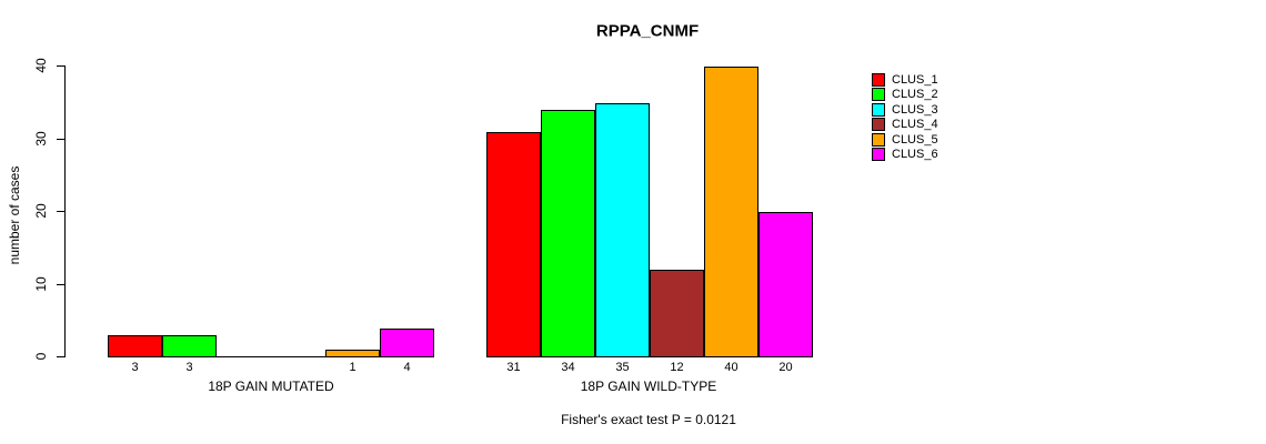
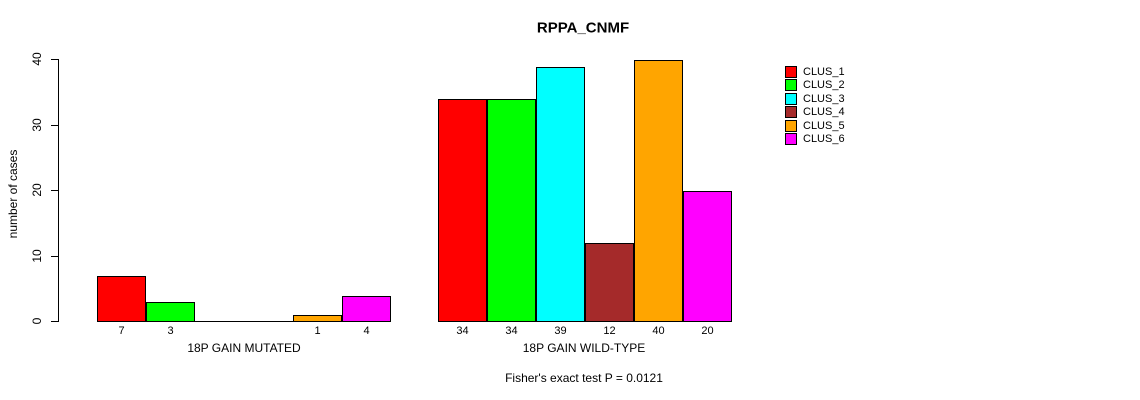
CLUS_1/18P GAIN MUTATED: 3 -> 7
CLUS_1/18P GAIN WILD-TYPE: 31 -> 34
CLUS_3/18P GAIN WILD-TYPE: 35 -> 39
